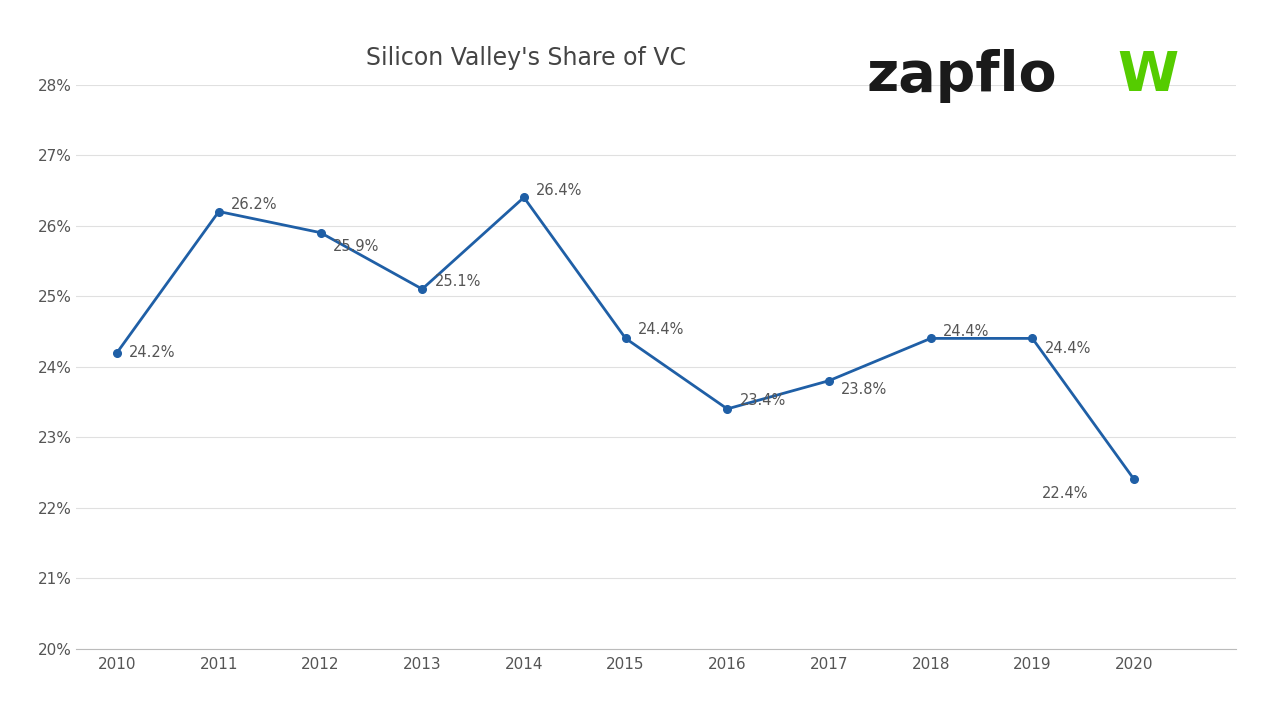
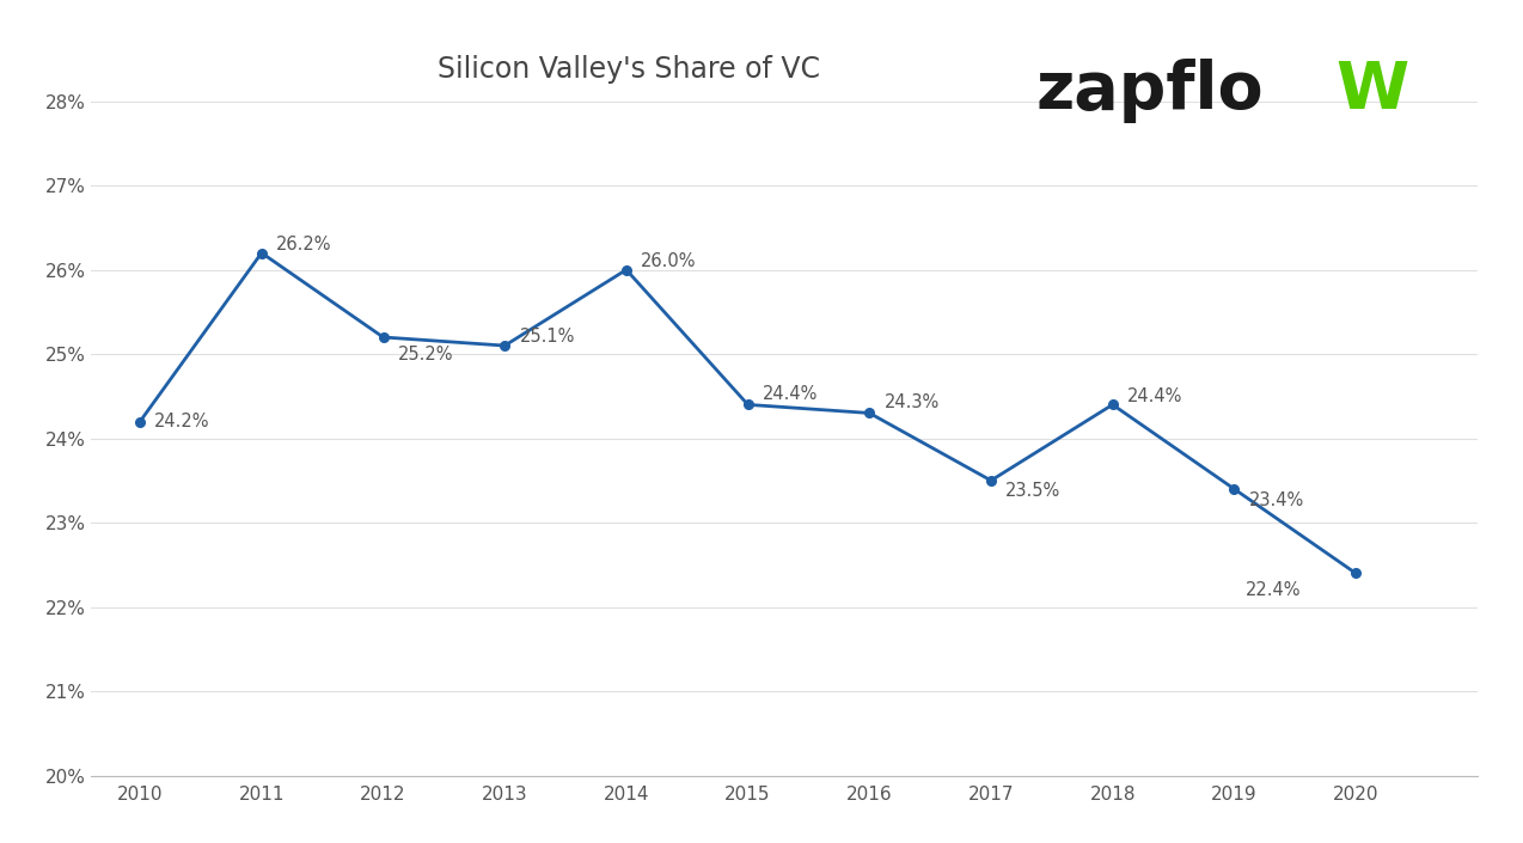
2012: 25.9% -> 25.2%
2014: 26.4% -> 26.0%
2016: 23.4% -> 24.3%
2017: 23.8% -> 23.5%
2019: 24.4% -> 23.4%
